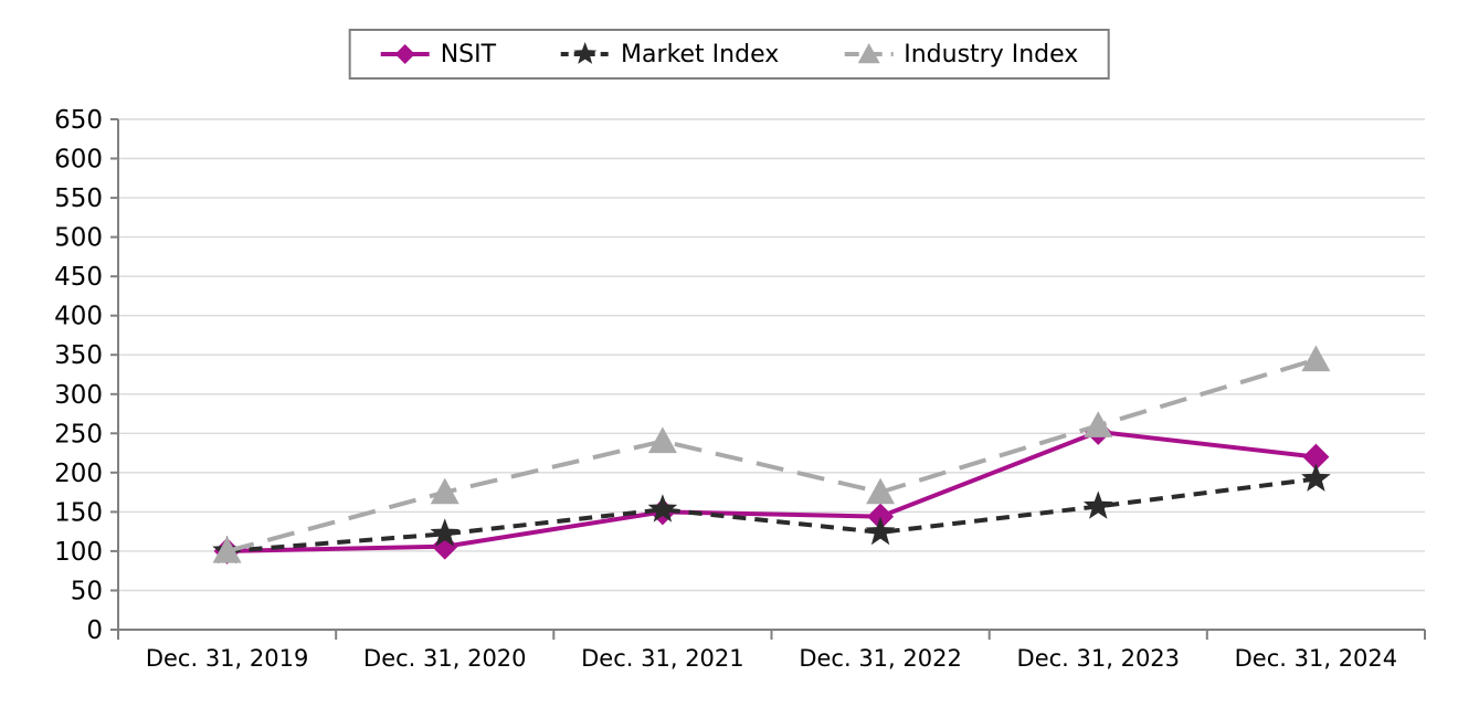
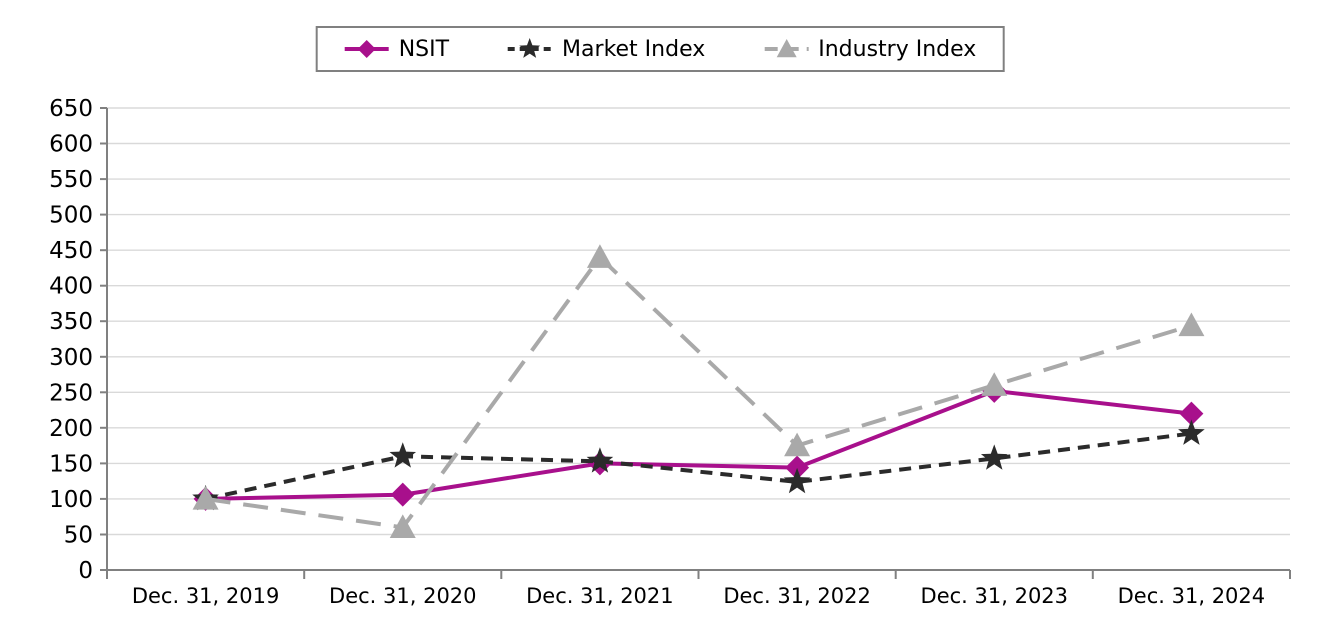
Market Index/Dec. 31, 2020: 120 -> 160
Industry Index/Dec. 31, 2020: 180 -> 60
Industry Index/Dec. 31, 2021: 240 -> 440
